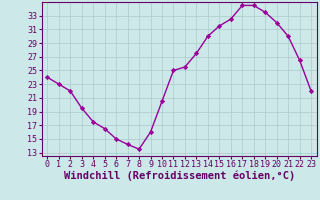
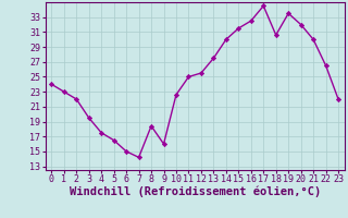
8: 13.5 -> 18.4
10: 20.5 -> 22.6
18: 34.5 -> 30.6
